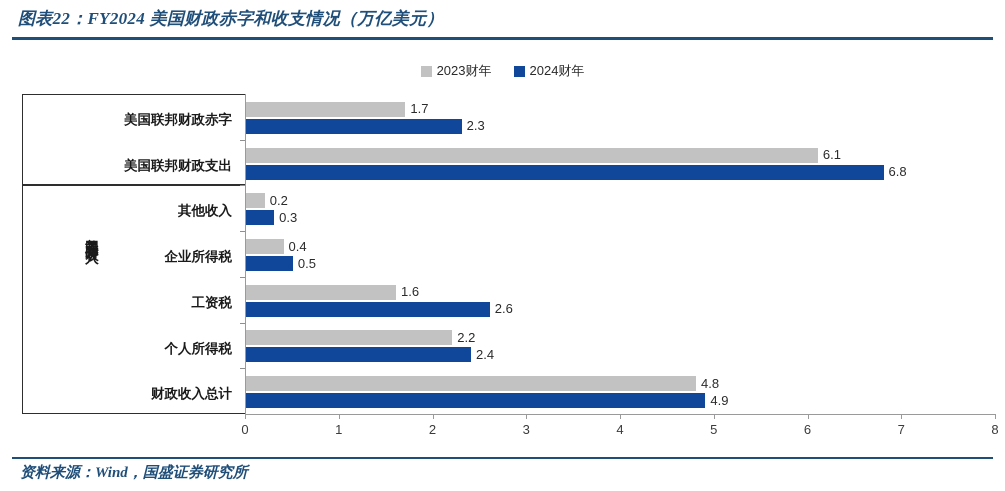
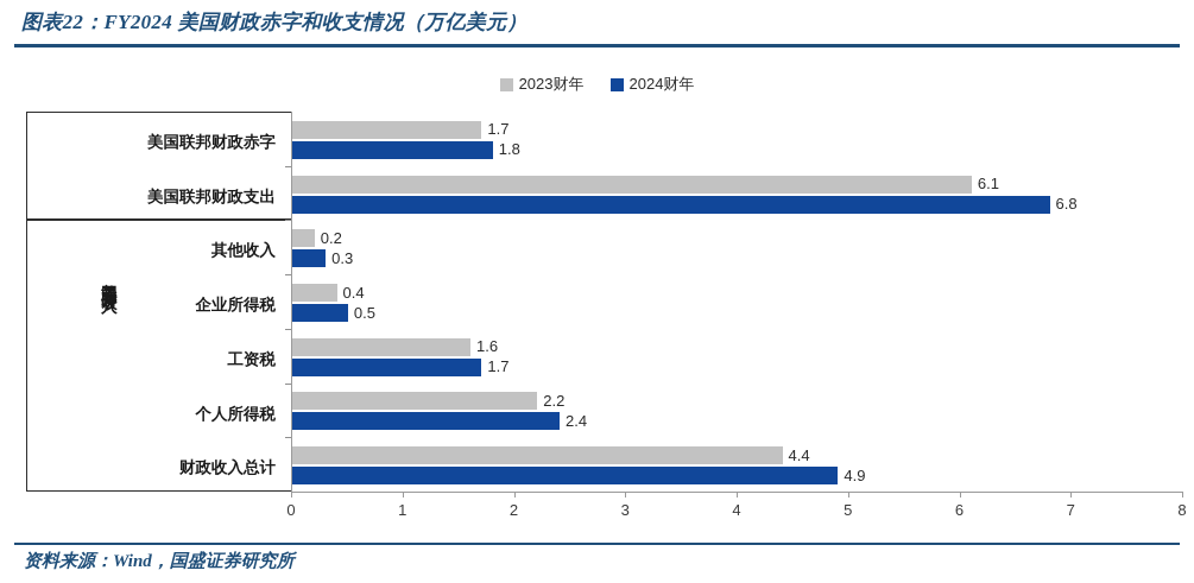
2024财年/美国联邦财政赤字: 2.3 -> 1.8
2024财年/工资税: 2.6 -> 1.7
2023财年/财政收入总计: 4.8 -> 4.4
